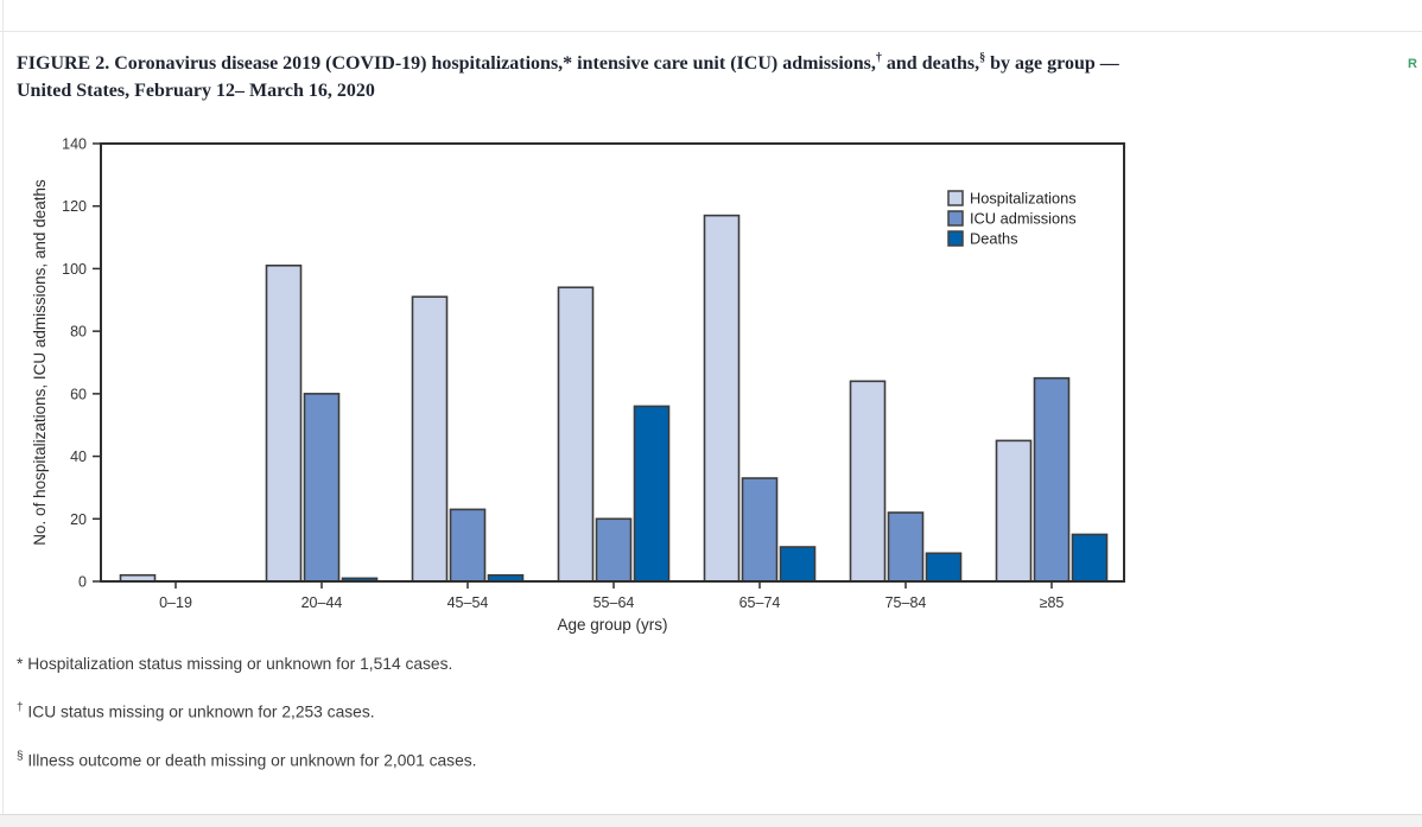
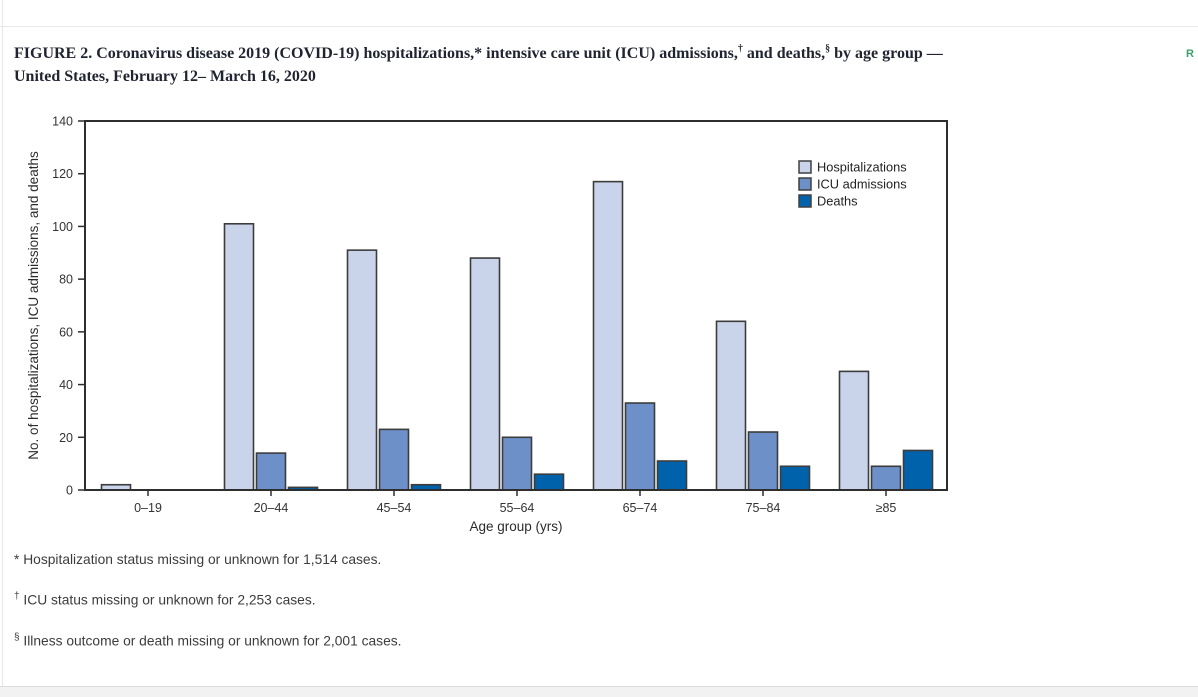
ICU admissions/20–44: 60 -> 14
Hospitalizations/55–64: 94 -> 88
Deaths/55–64: 56 -> 6
ICU admissions/≥85: 65 -> 9
